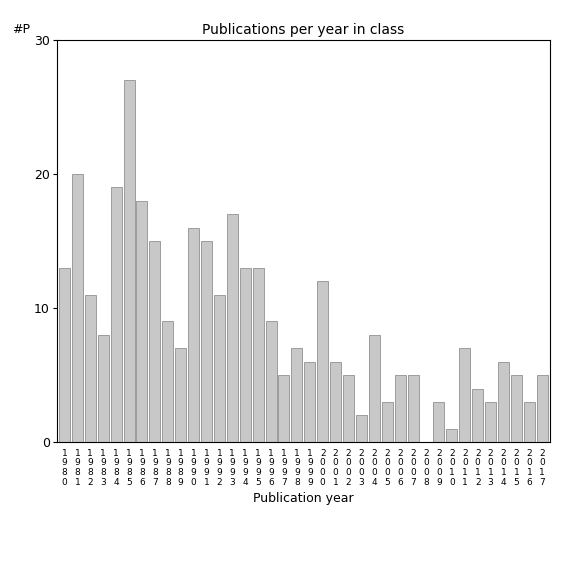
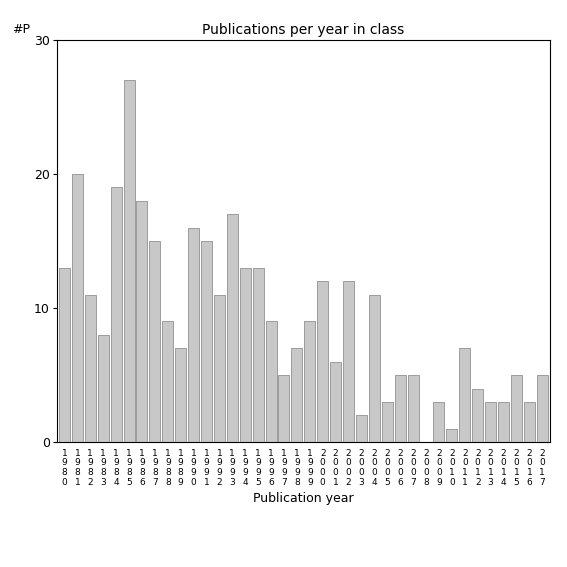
1 9 9 9: 6 -> 9
2 0 0 2: 5 -> 12
2 0 0 4: 8 -> 11
2 0 1 4: 6 -> 3
